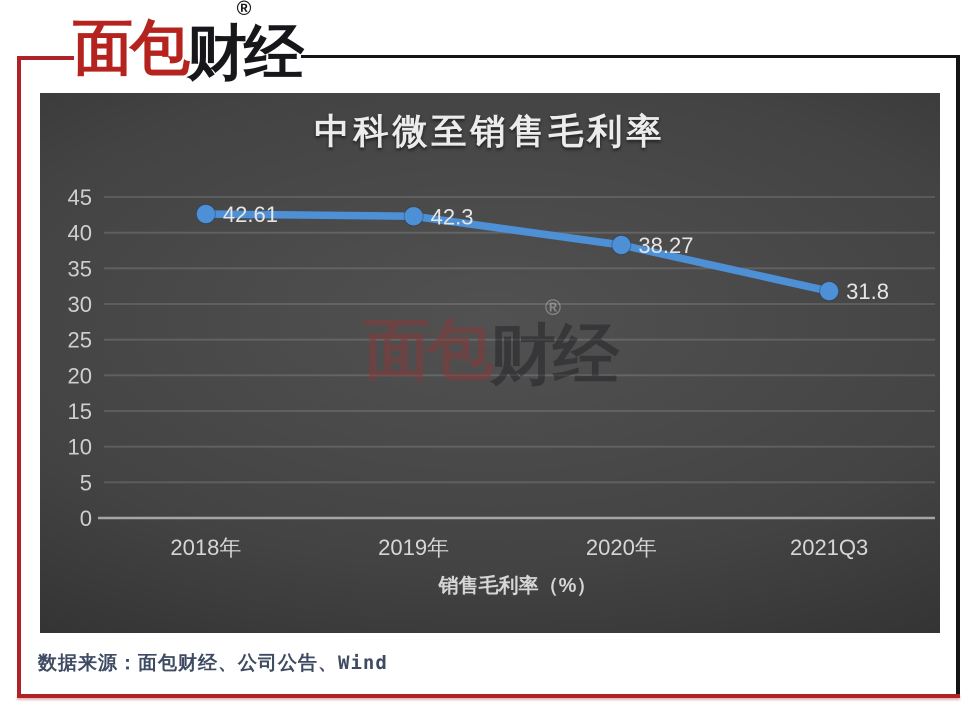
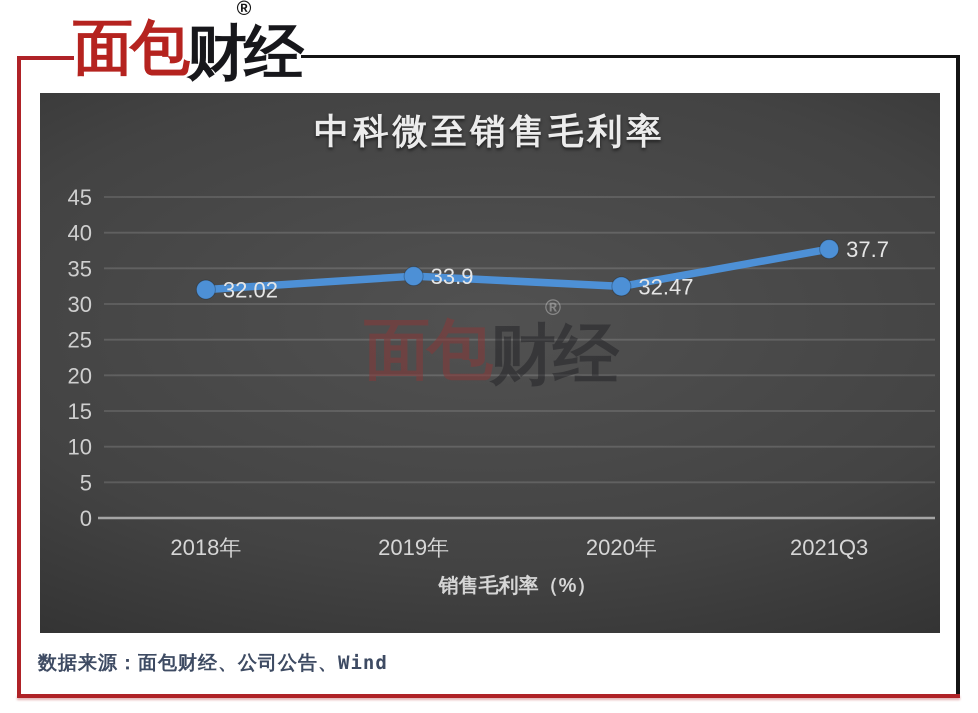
2018年: 42.61 -> 32.02
2019年: 42.3 -> 33.9
2020年: 38.27 -> 32.47
2021Q3: 31.8 -> 37.7
